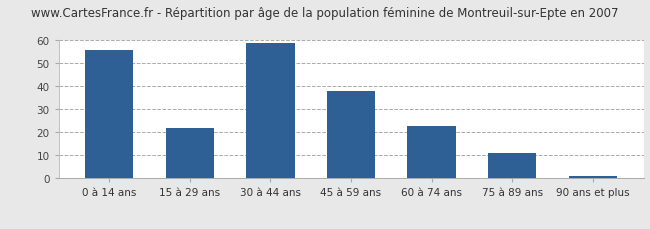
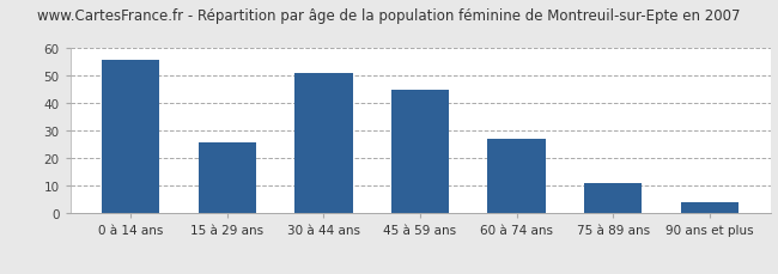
15 à 29 ans: 22 -> 26
30 à 44 ans: 59 -> 51
45 à 59 ans: 38 -> 45
60 à 74 ans: 23 -> 27
90 ans et plus: 1 -> 4
